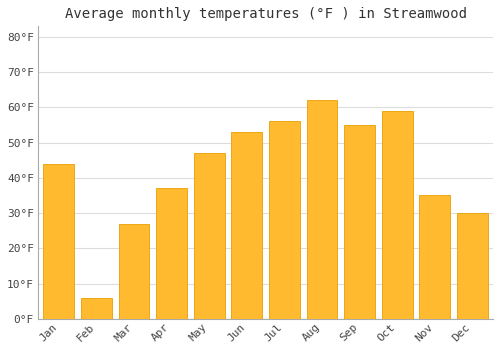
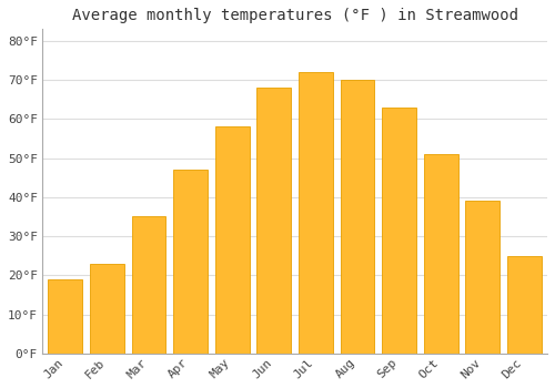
Jan: 44°F -> 19°F
Feb: 6°F -> 23°F
Mar: 27°F -> 35°F
Apr: 37°F -> 47°F
May: 47°F -> 58°F
Jun: 53°F -> 68°F
Jul: 56°F -> 72°F
Aug: 62°F -> 70°F
Sep: 55°F -> 63°F
Oct: 59°F -> 51°F
Nov: 35°F -> 39°F
Dec: 30°F -> 25°F
